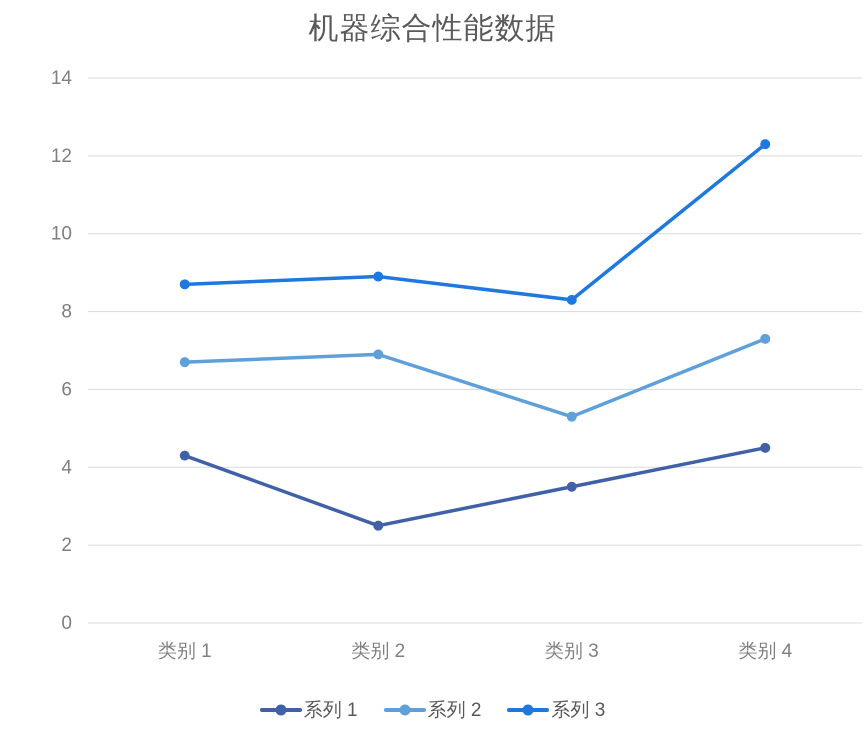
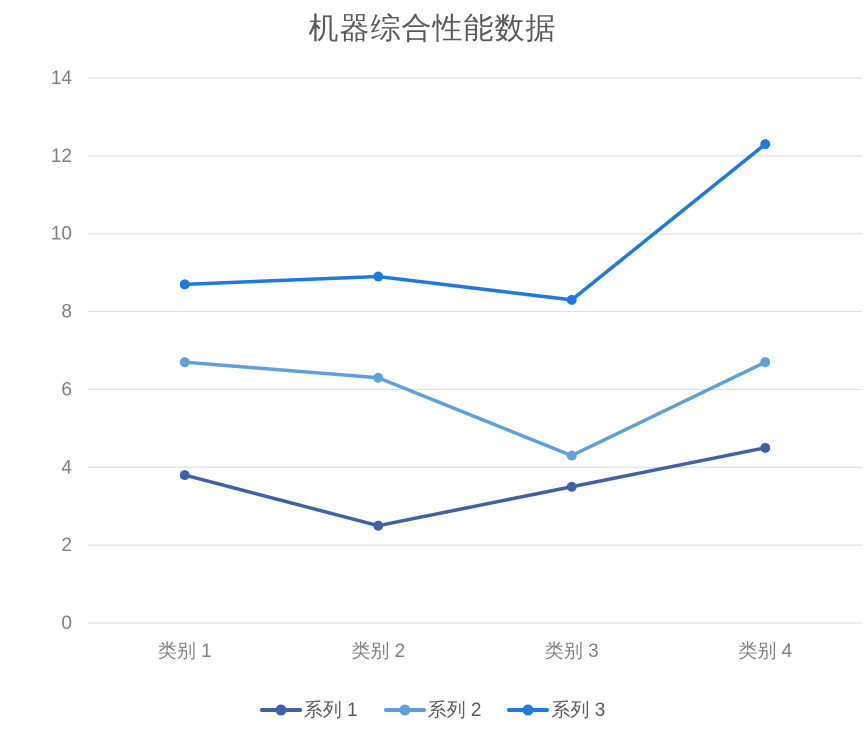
系列 1/类别 1: 4.3 -> 3.8
系列 2/类别 2: 6.9 -> 6.3
系列 2/类别 3: 5.3 -> 4.3
系列 2/类别 4: 7.3 -> 6.7
